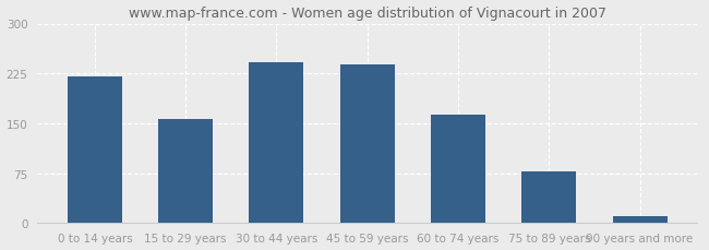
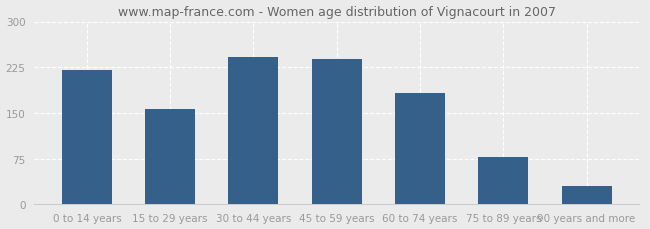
60 to 74 years: 163 -> 182
90 years and more: 10 -> 30
